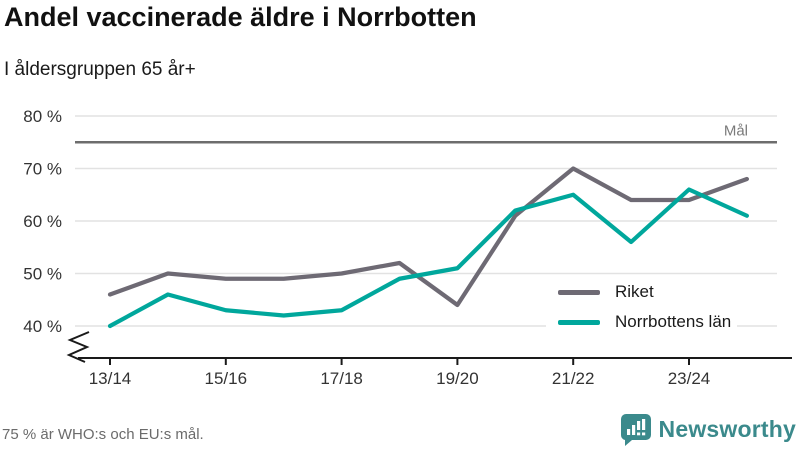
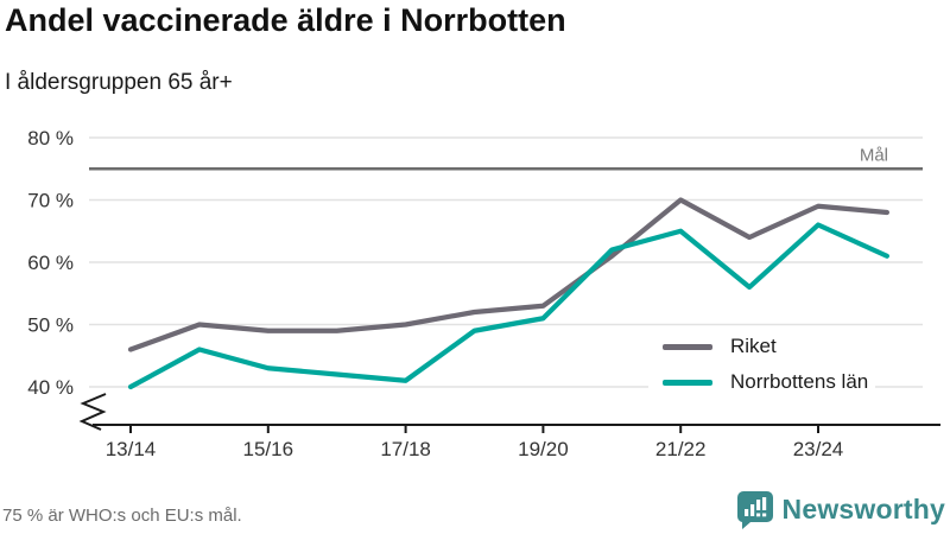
Norrbottens län/17/18: 43% -> 41%
Riket/19/20: 44% -> 53%
Riket/23/24: 64% -> 69%
